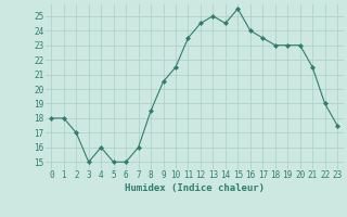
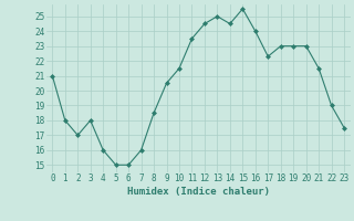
0: 18.0 -> 21.0
3: 15.0 -> 18.0
17: 23.5 -> 22.3
